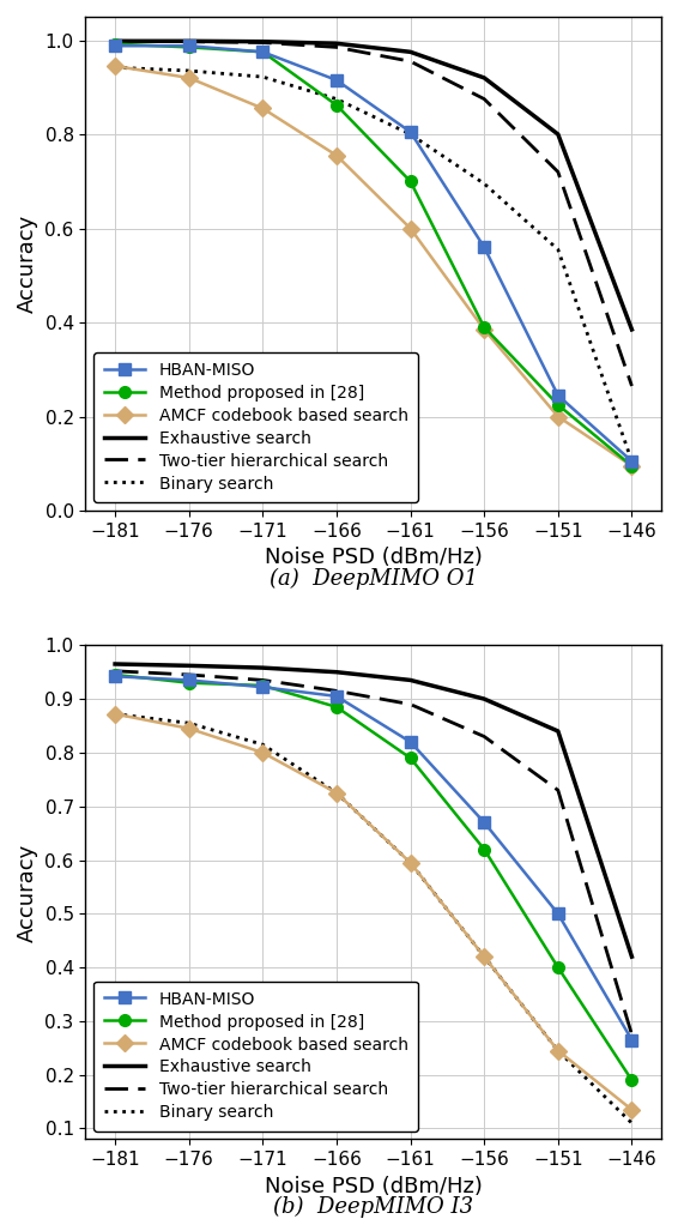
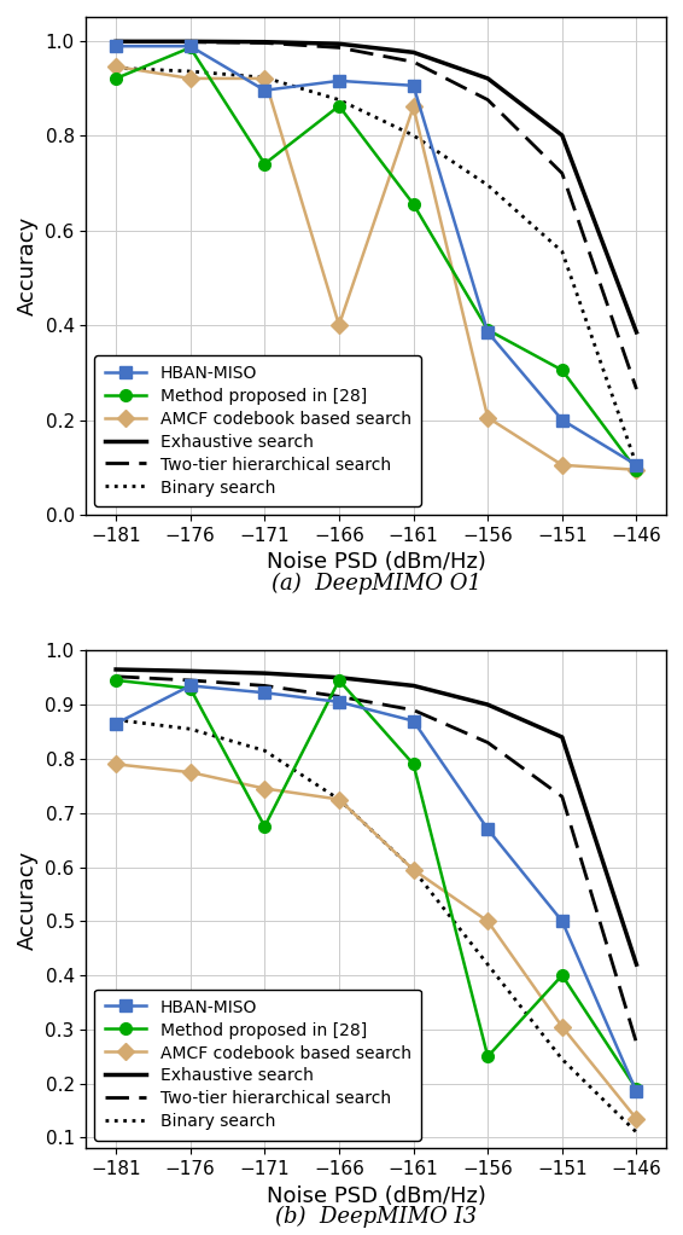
(a) DeepMIMO O1/Method proposed in [28]/−181: 0.992 -> 0.920
(a) DeepMIMO O1/HBAN-MISO/−171: 0.975 -> 0.895
(a) DeepMIMO O1/Method proposed in [28]/−171: 0.975 -> 0.740
(a) DeepMIMO O1/AMCF codebook based search/−171: 0.855 -> 0.920
(a) DeepMIMO O1/AMCF codebook based search/−166: 0.755 -> 0.400
(a) DeepMIMO O1/HBAN-MISO/−161: 0.805 -> 0.905
(a) DeepMIMO O1/Method proposed in [28]/−161: 0.700 -> 0.655
(a) DeepMIMO O1/AMCF codebook based search/−161: 0.600 -> 0.860
(a) DeepMIMO O1/HBAN-MISO/−156: 0.560 -> 0.385
(a) DeepMIMO O1/AMCF codebook based search/−156: 0.385 -> 0.205
(a) DeepMIMO O1/HBAN-MISO/−151: 0.245 -> 0.200
(a) DeepMIMO O1/Method proposed in [28]/−151: 0.225 -> 0.305
(a) DeepMIMO O1/AMCF codebook based search/−151: 0.200 -> 0.105
(b) DeepMIMO I3/HBAN-MISO/−181: 0.942 -> 0.865
(b) DeepMIMO I3/AMCF codebook based search/−181: 0.872 -> 0.790
(b) DeepMIMO I3/AMCF codebook based search/−176: 0.845 -> 0.775
(b) DeepMIMO I3/Method proposed in [28]/−171: 0.925 -> 0.675
(b) DeepMIMO I3/AMCF codebook based search/−171: 0.800 -> 0.745
(b) DeepMIMO I3/Method proposed in [28]/−166: 0.885 -> 0.945
(b) DeepMIMO I3/HBAN-MISO/−161: 0.820 -> 0.870
(b) DeepMIMO I3/Method proposed in [28]/−156: 0.620 -> 0.250
(b) DeepMIMO I3/AMCF codebook based search/−156: 0.420 -> 0.500
(b) DeepMIMO I3/AMCF codebook based search/−151: 0.245 -> 0.305
(b) DeepMIMO I3/HBAN-MISO/−146: 0.265 -> 0.185
